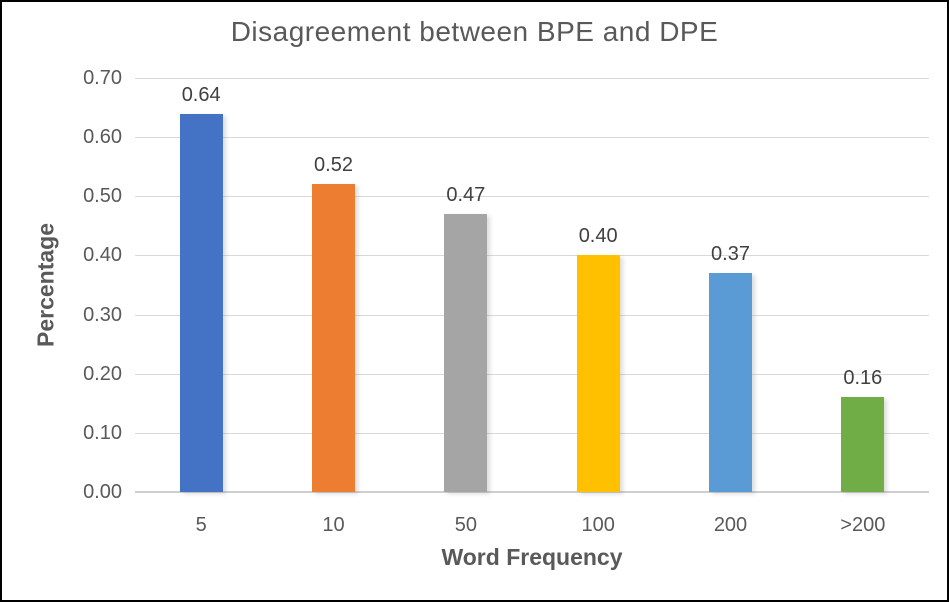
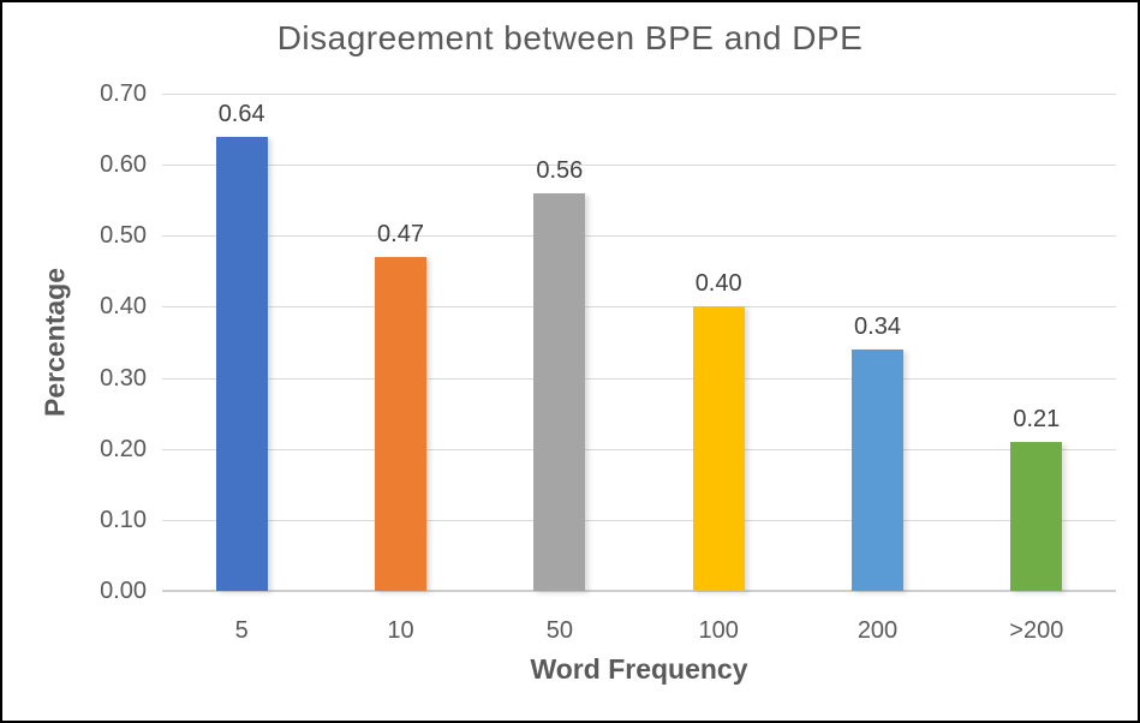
10: 0.52 -> 0.47
50: 0.47 -> 0.56
200: 0.37 -> 0.34
>200: 0.16 -> 0.21
